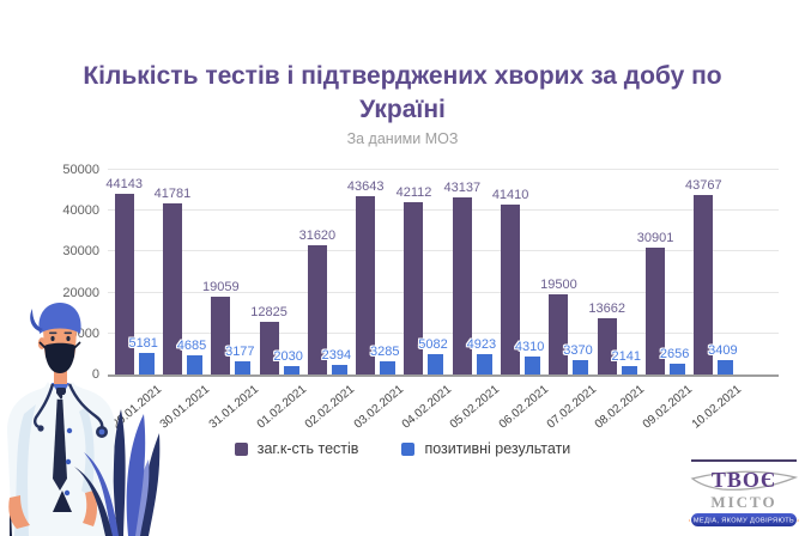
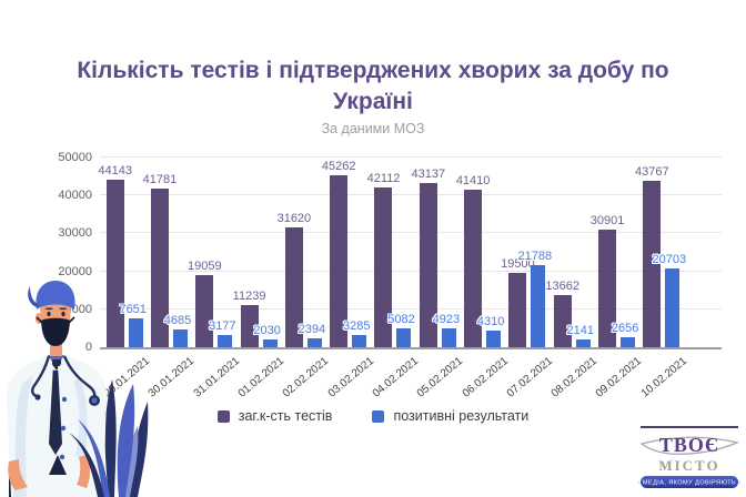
позитивні результати/29.01.2021: 5181 -> 7651
заг.к-сть тестів/01.02.2021: 12825 -> 11239
заг.к-сть тестів/03.02.2021: 43643 -> 45262
позитивні результати/07.02.2021: 3370 -> 21788
позитивні результати/10.02.2021: 3409 -> 20703
